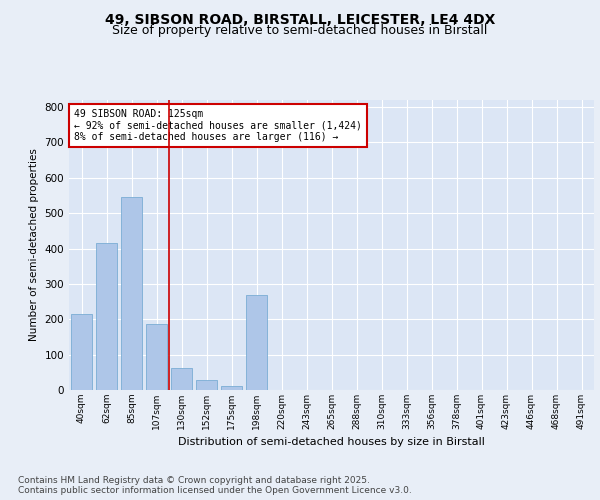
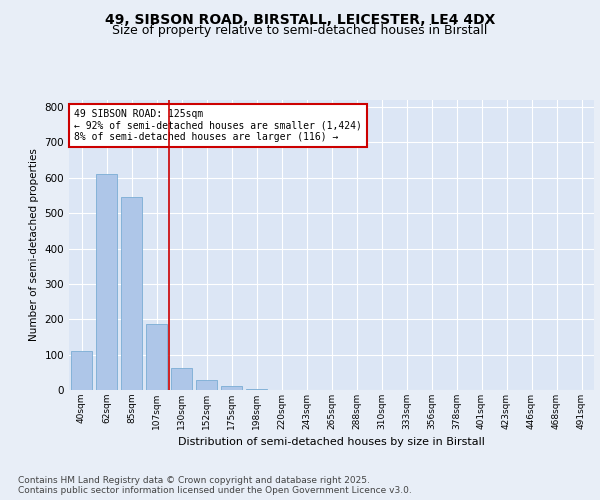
40sqm: 215 -> 110
62sqm: 415 -> 611
198sqm: 270 -> 3
